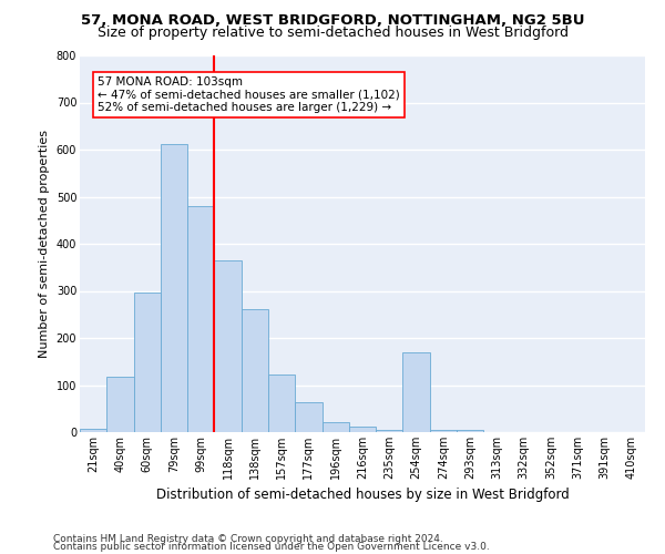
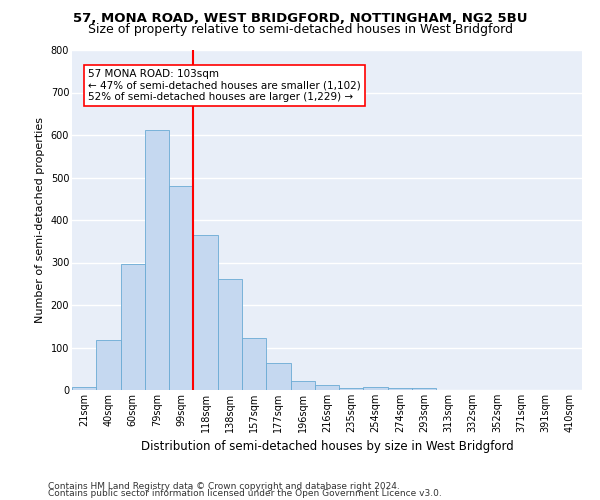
254sqm: 170 -> 8
